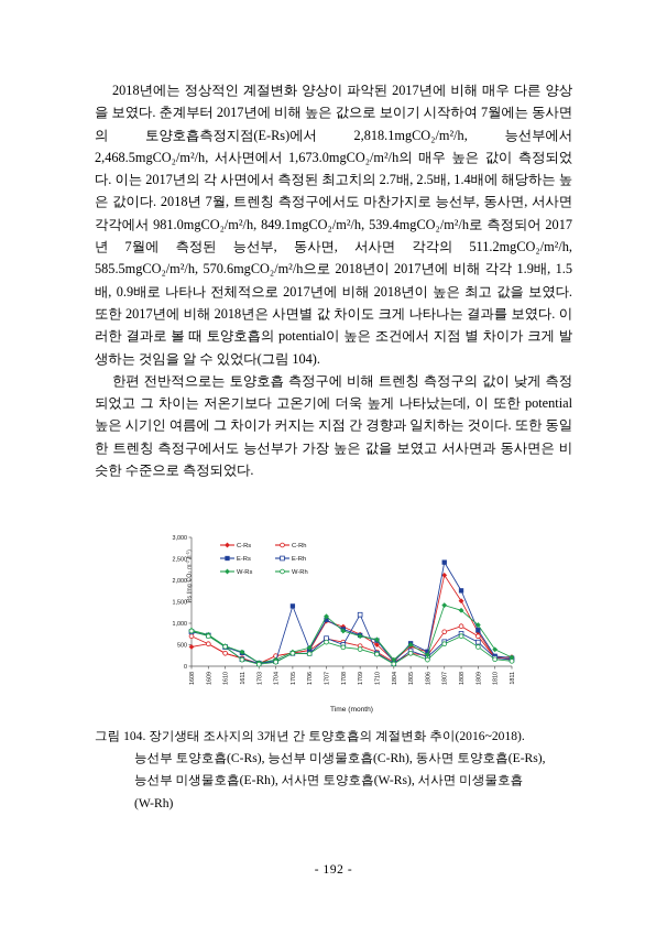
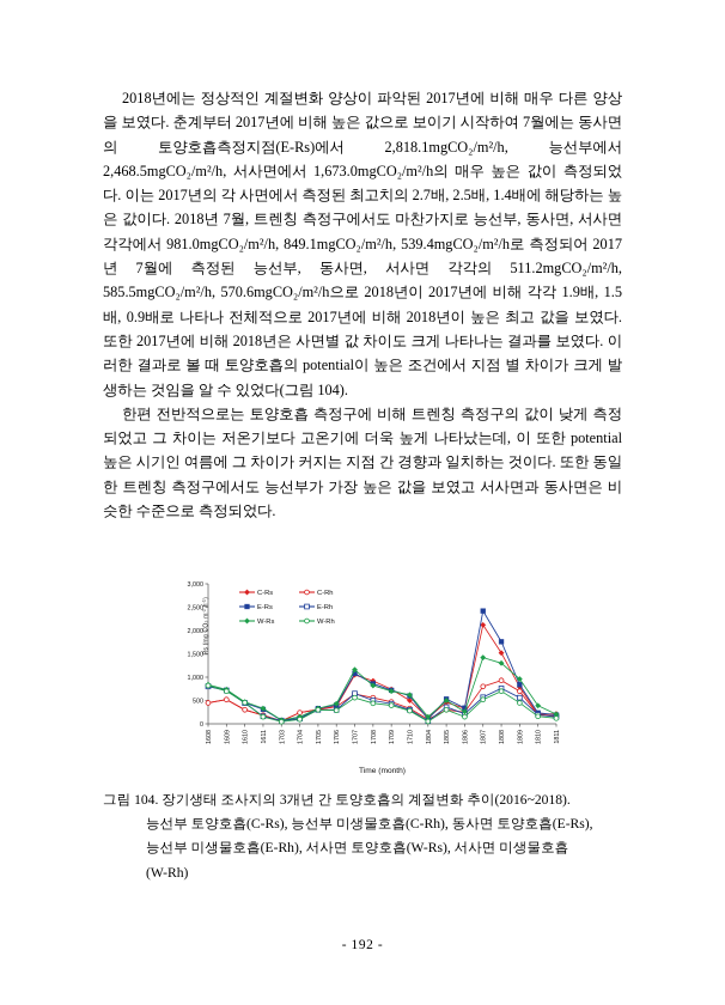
C-Rh/1608: 700 -> 400
E-Rs/1705: 1400 -> 300
E-Rh/1709: 1200 -> 400
